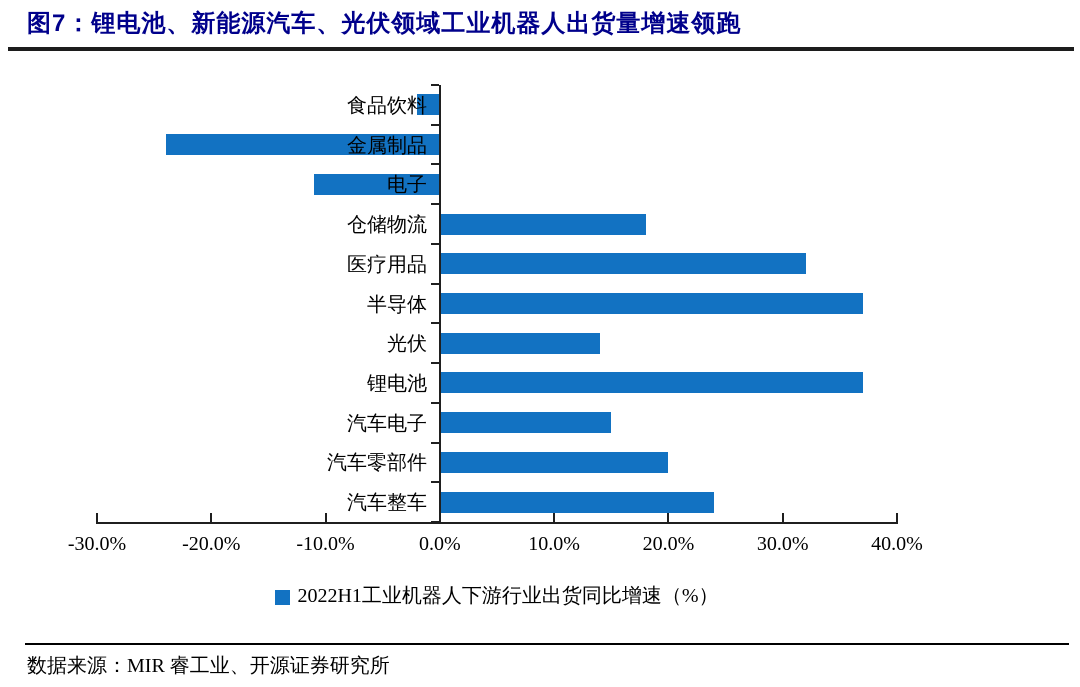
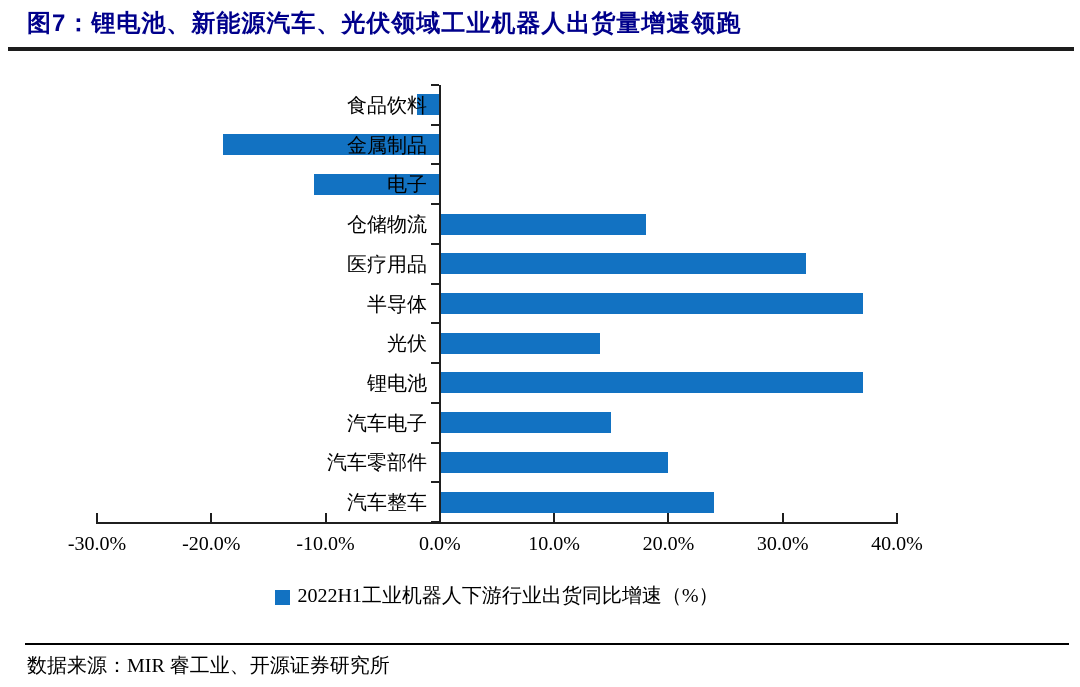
金属制品: -24% -> -19%
